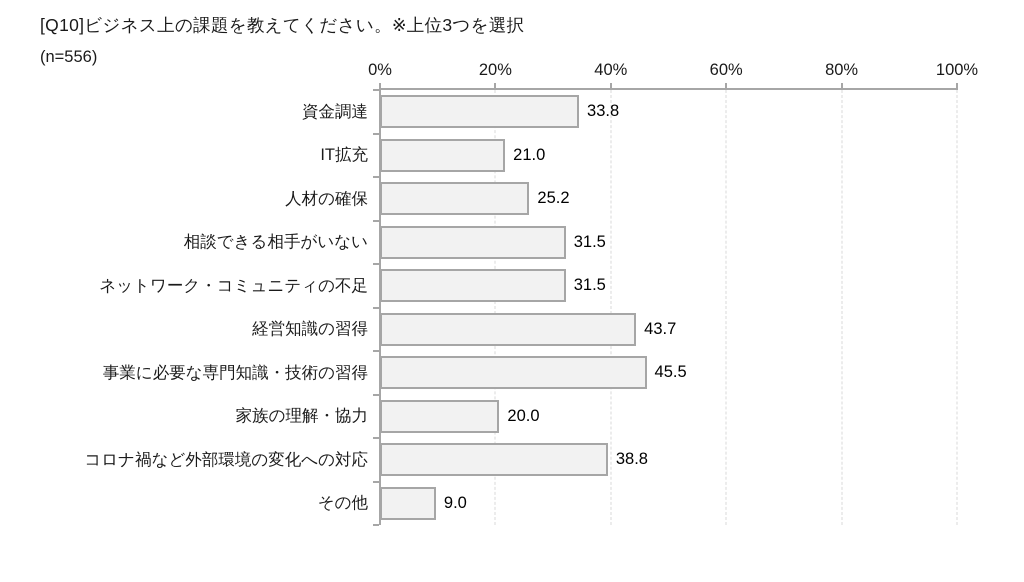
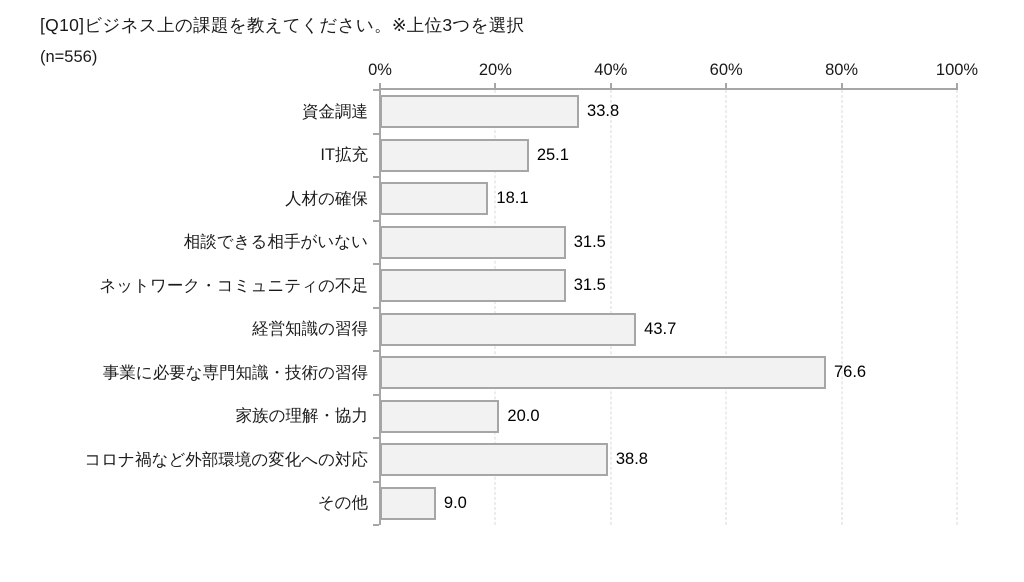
IT拡充: 21.0 -> 25.1
人材の確保: 25.2 -> 18.1
事業に必要な専門知識・技術の習得: 45.5 -> 76.6
